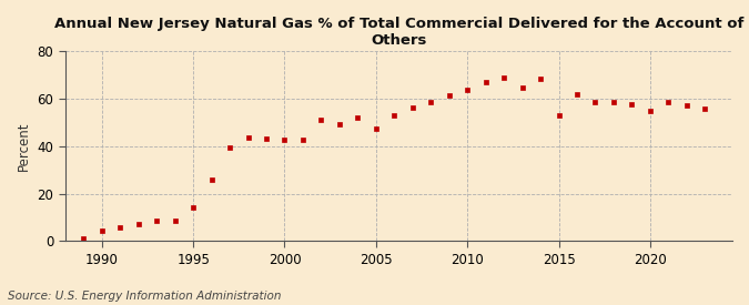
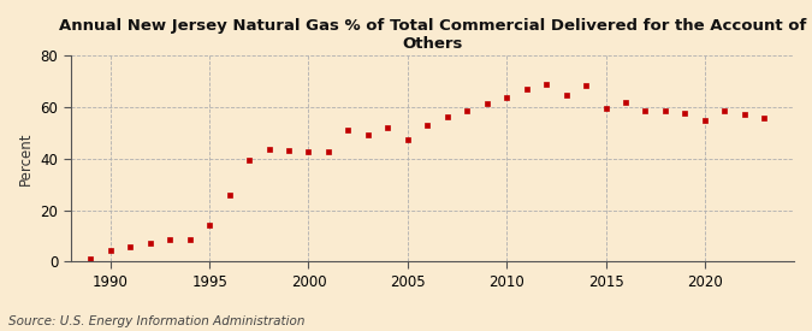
2015: 53.0 -> 59.5
